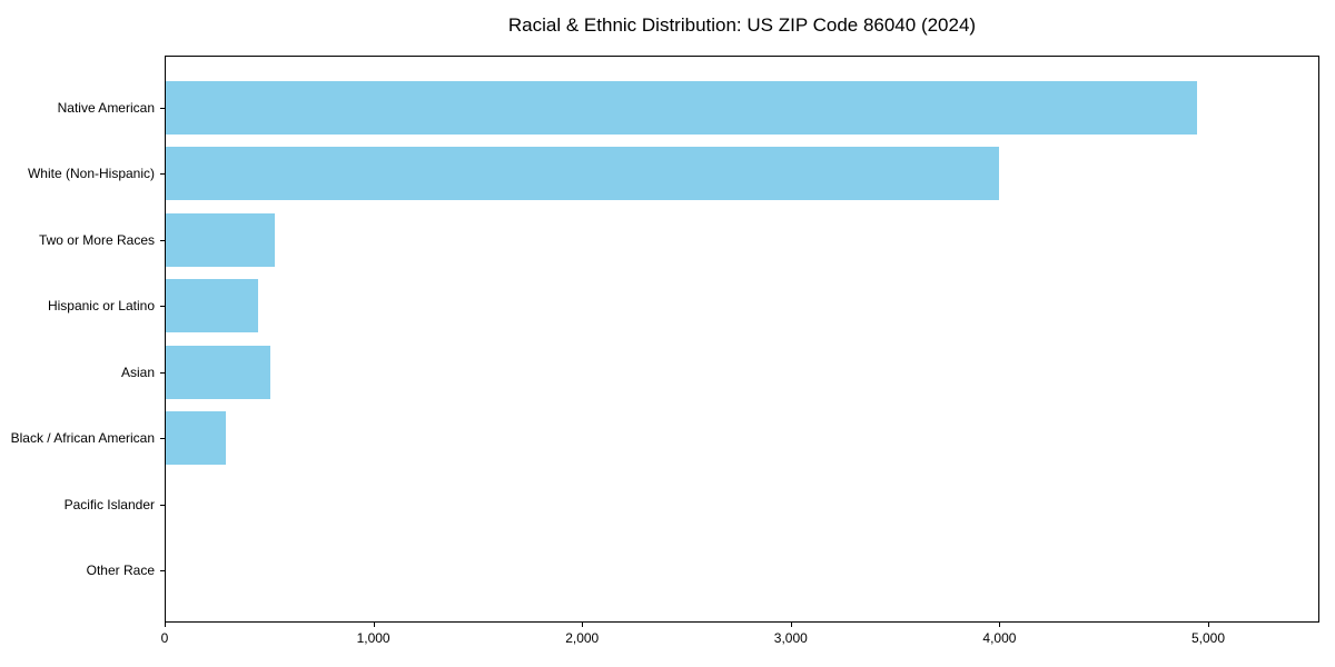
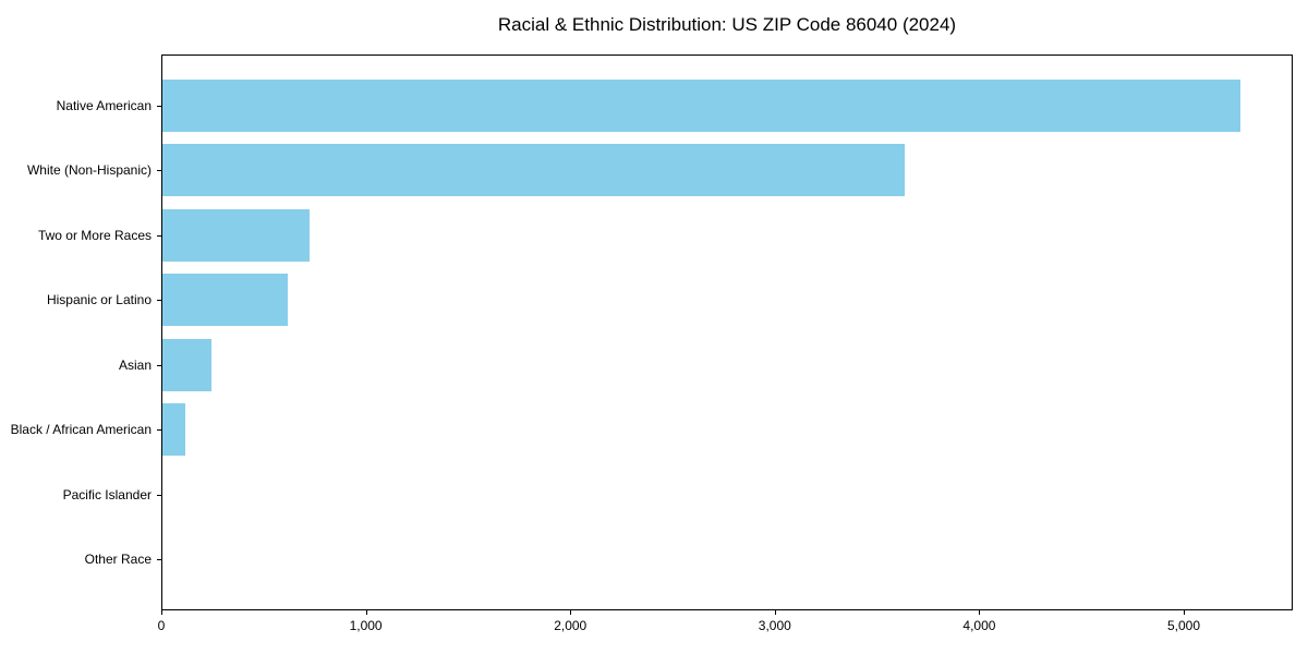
Native American: 4940 -> 5270
White (Non-Hispanic): 3990 -> 3630
Two or More Races: 520 -> 720
Hispanic or Latino: 440 -> 620
Asian: 500 -> 240
Black / African American: 290 -> 110
